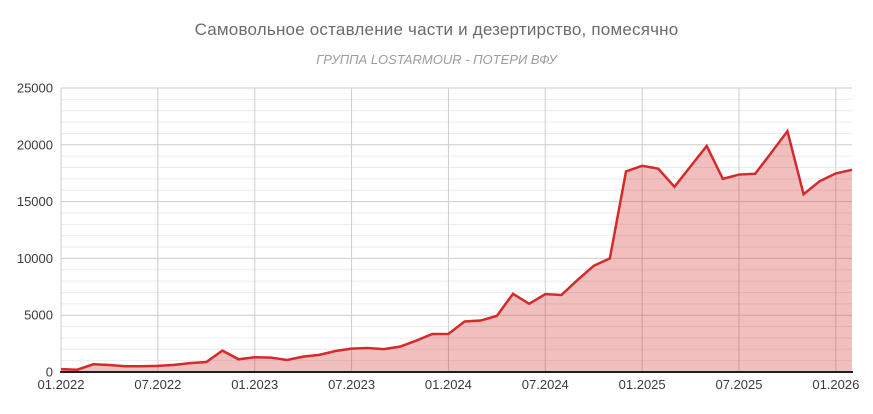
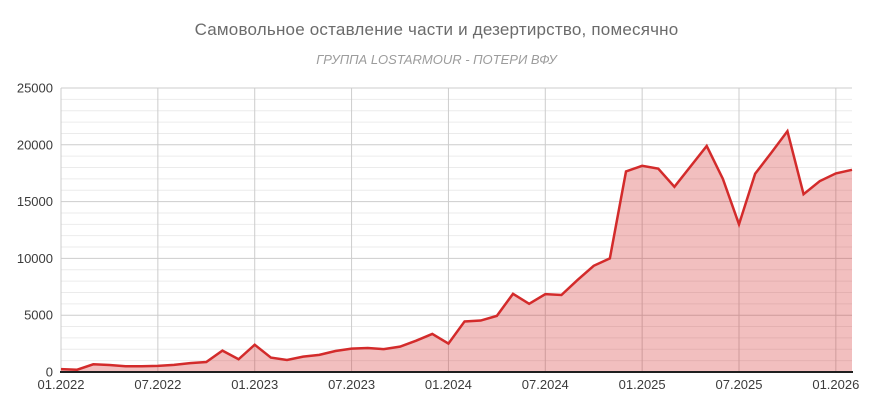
01.2023: 1300 -> 2400
01.2024: 3400 -> 2500
07.2025: 17400 -> 13000
